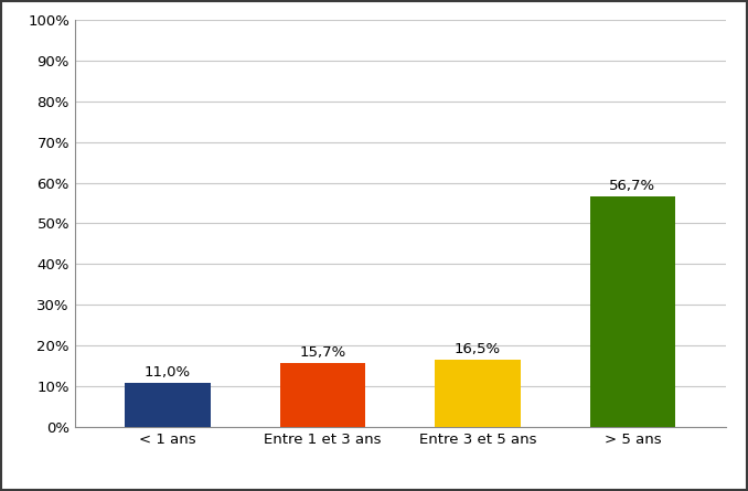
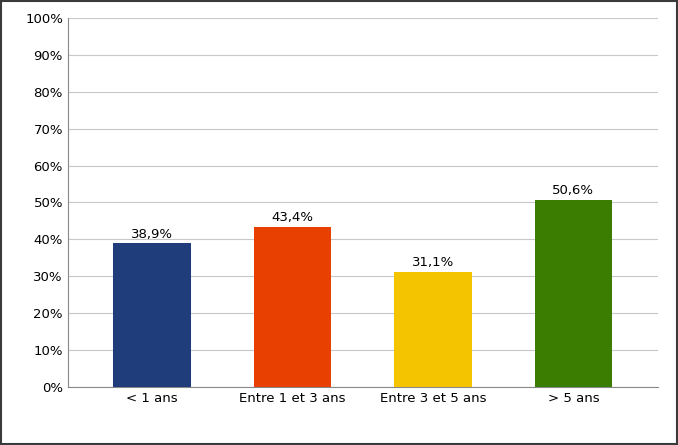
< 1 ans: 11,0% -> 38,9%
Entre 1 et 3 ans: 15,7% -> 43,4%
Entre 3 et 5 ans: 16,5% -> 31,1%
> 5 ans: 56,7% -> 50,6%
